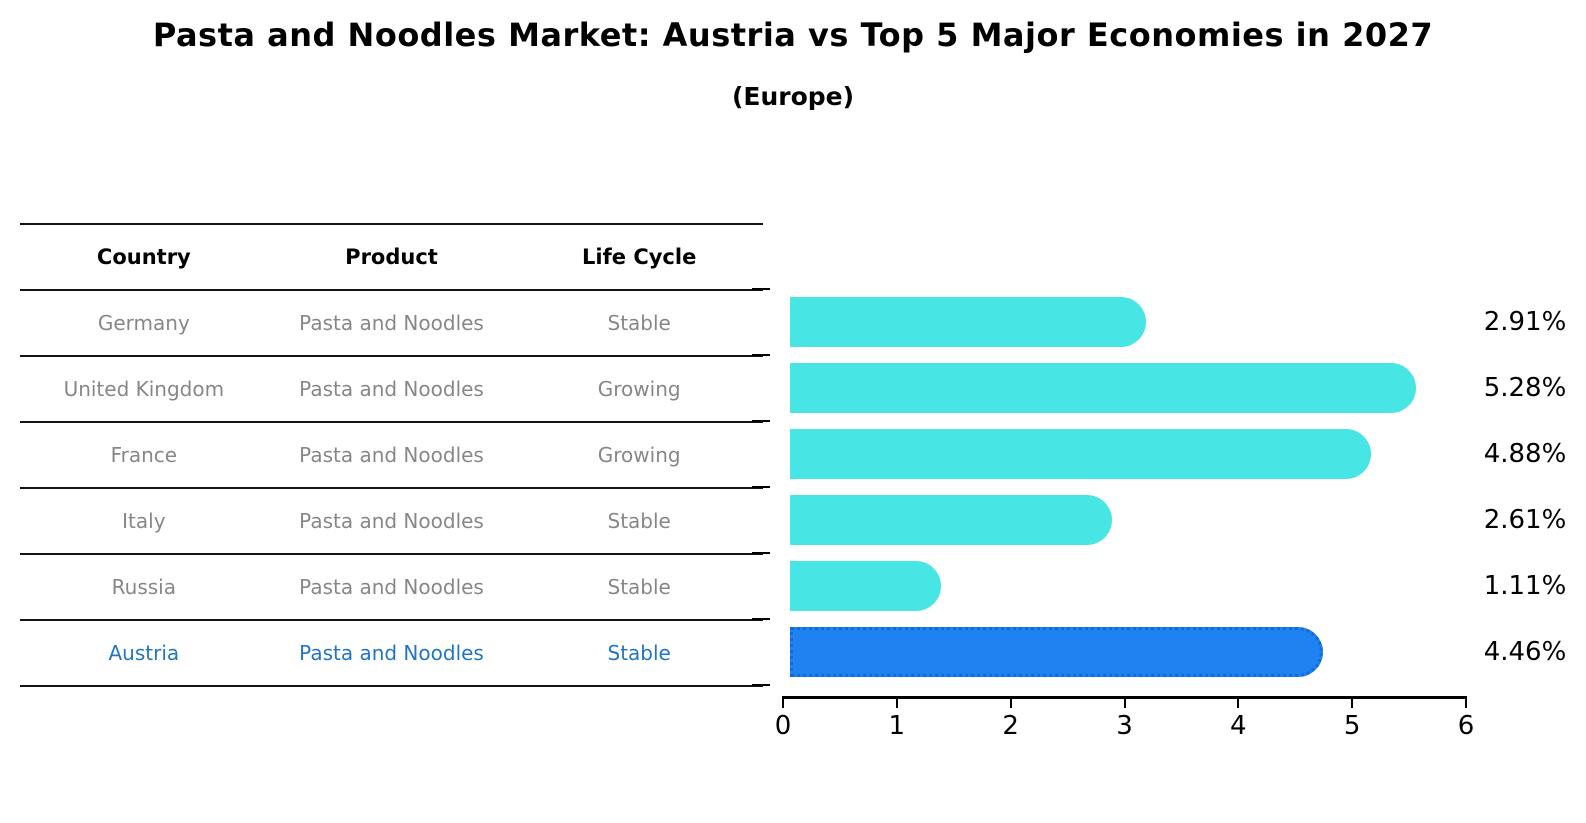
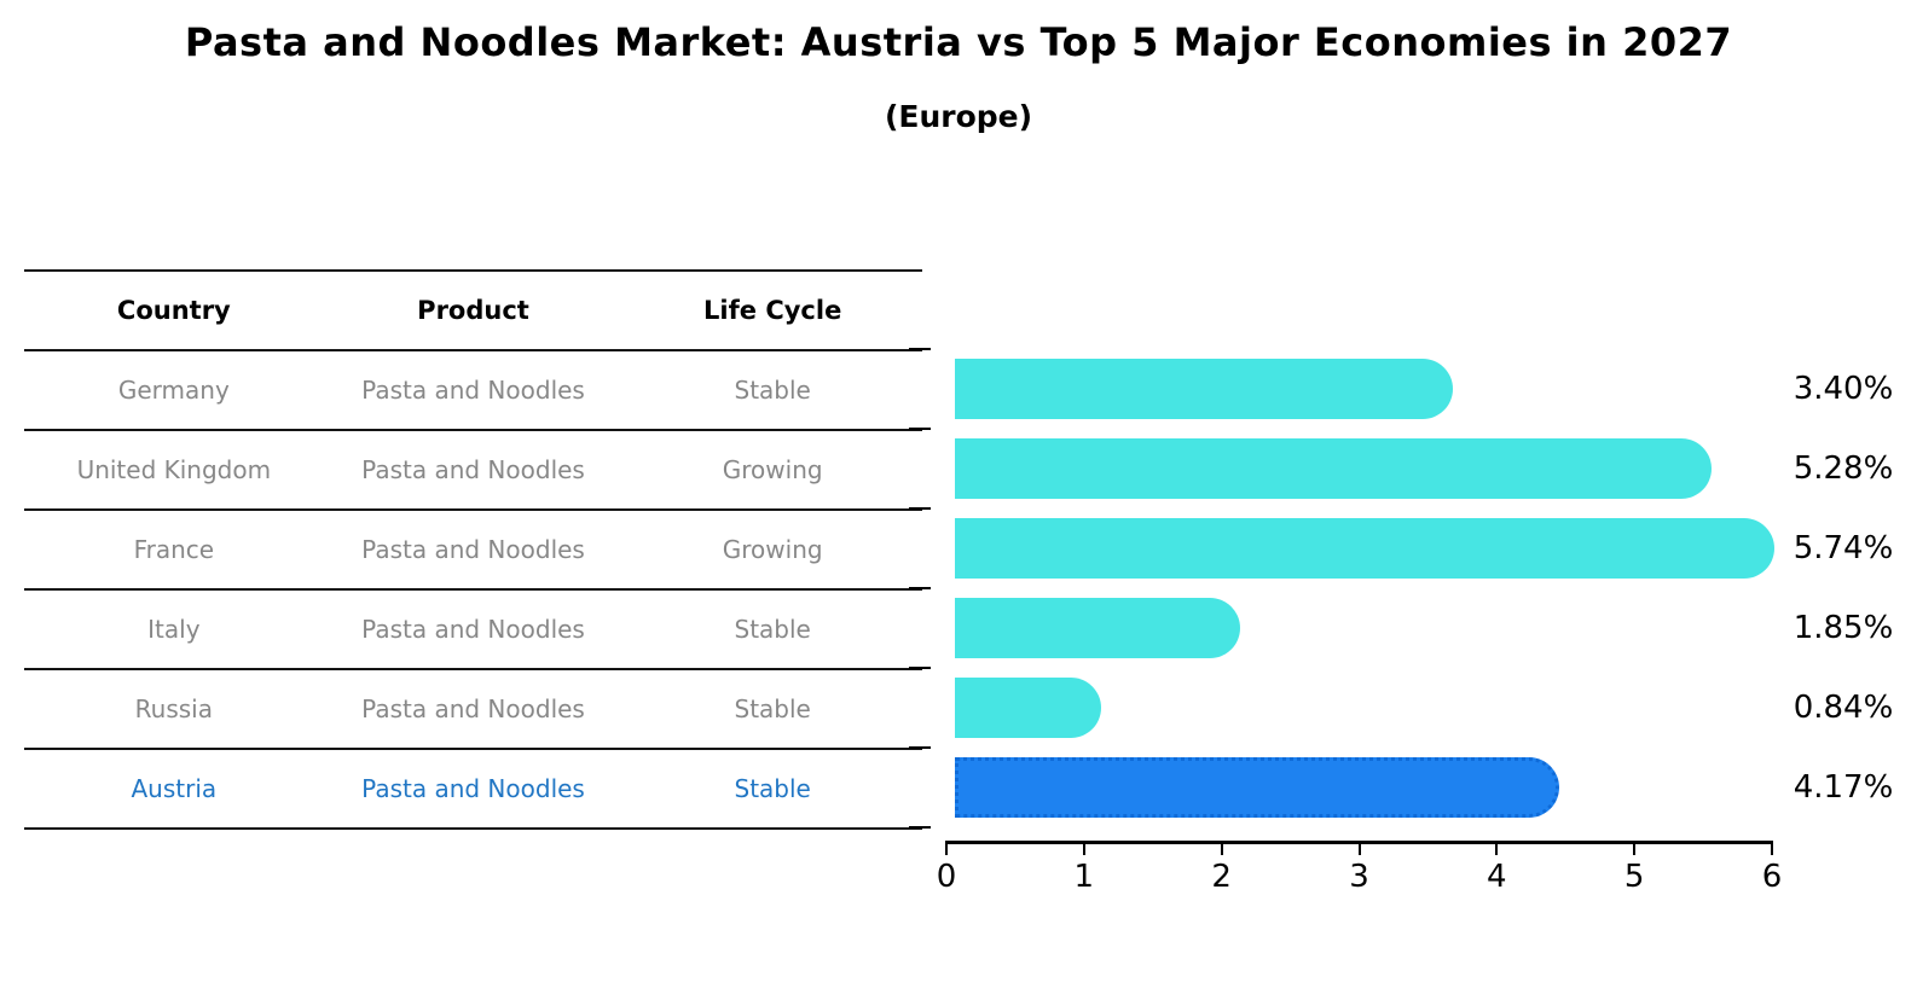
Germany: 2.91% -> 3.40%
France: 4.88% -> 5.74%
Italy: 2.61% -> 1.85%
Russia: 1.11% -> 0.84%
Austria: 4.46% -> 4.17%
